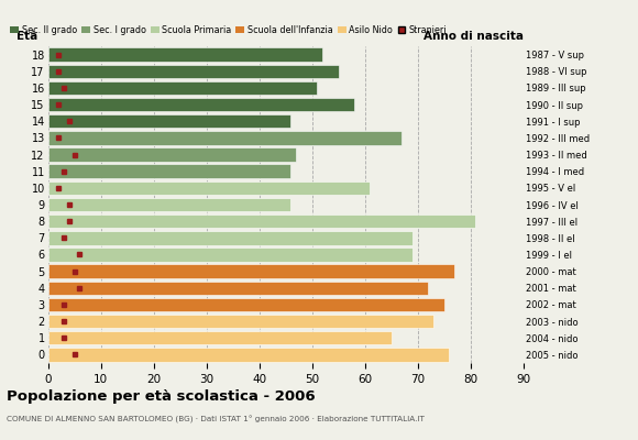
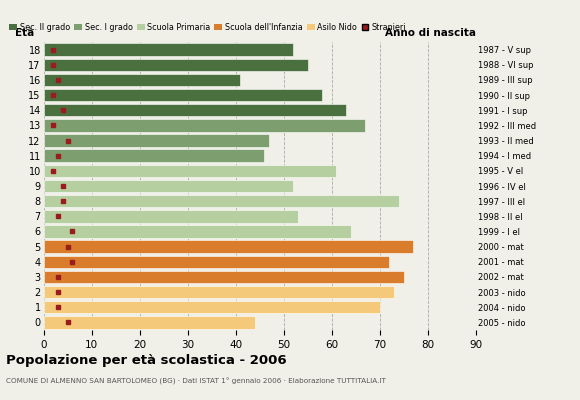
16: 51 -> 41
14: 46 -> 63
9: 46 -> 52
8: 81 -> 74
7: 69 -> 53
6: 69 -> 64
1: 65 -> 70
0: 76 -> 44
